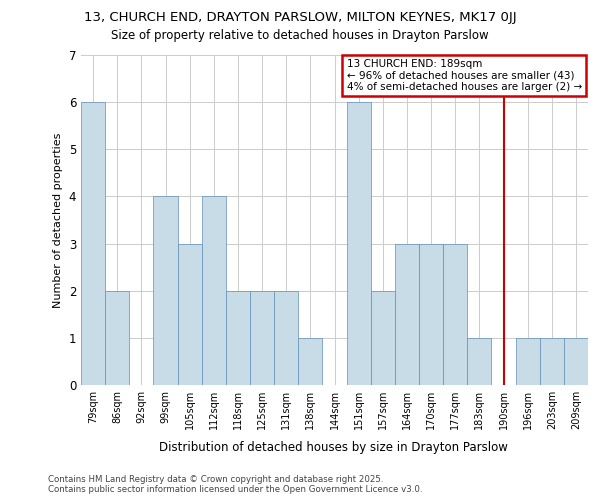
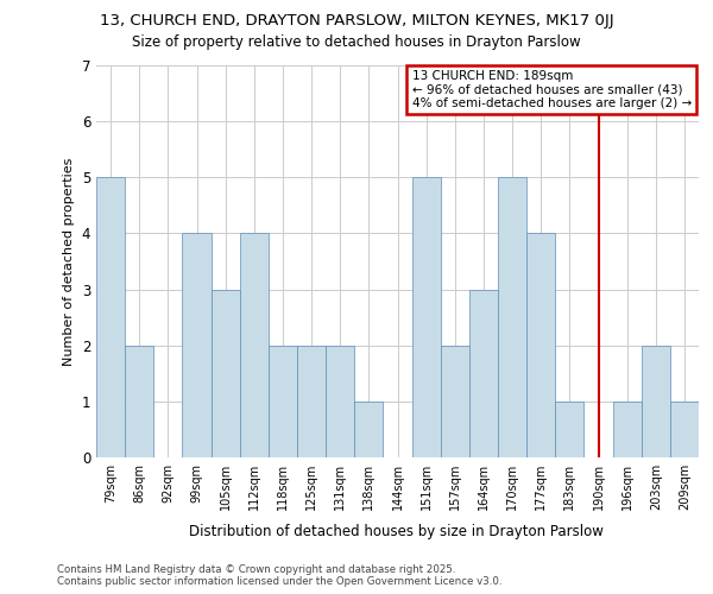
79sqm: 6 -> 5
151sqm: 6 -> 5
170sqm: 3 -> 5
177sqm: 3 -> 4
203sqm: 1 -> 2
